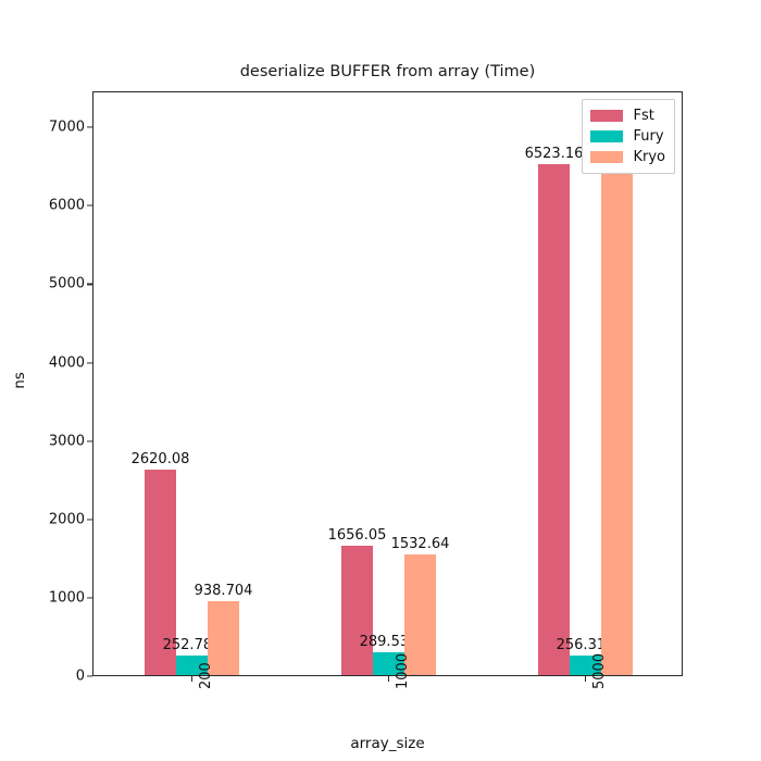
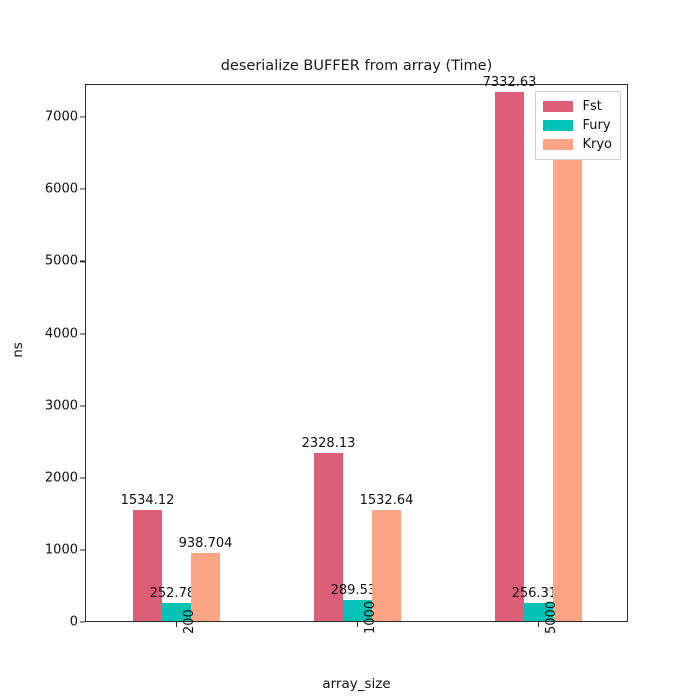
Fst/200: 2620.08 -> 1534.12
Fst/1000: 1656.05 -> 2328.13
Fst/5000: 6523.16 -> 7332.63
